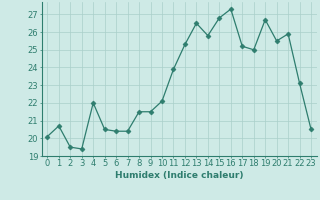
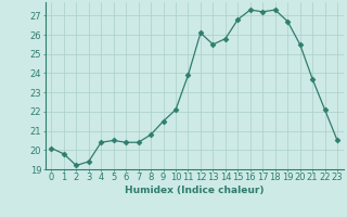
1: 20.7 -> 19.8
2: 19.5 -> 19.2
4: 22.0 -> 20.4
8: 21.5 -> 20.8
12: 25.3 -> 26.1
13: 26.5 -> 25.5
17: 25.2 -> 27.2
18: 25.0 -> 27.3
21: 25.9 -> 23.7
22: 23.1 -> 22.1
